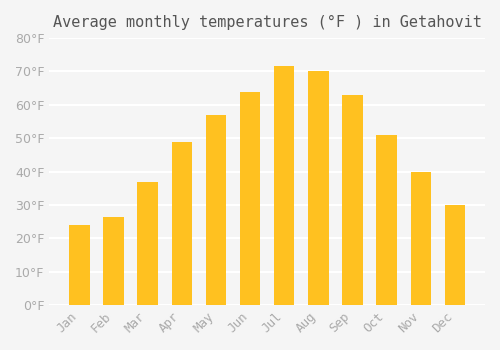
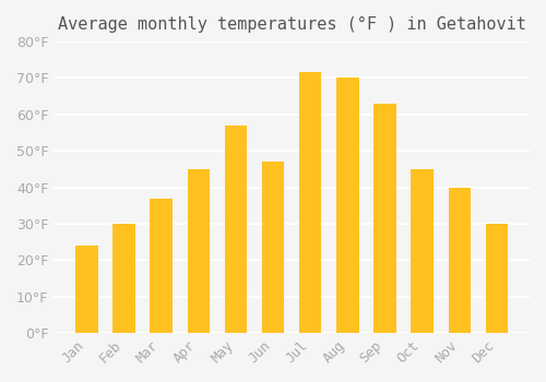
Feb: 26.5°F -> 30.0°F
Apr: 49.0°F -> 45.0°F
Jun: 64.0°F -> 47.0°F
Oct: 51.0°F -> 45.0°F
